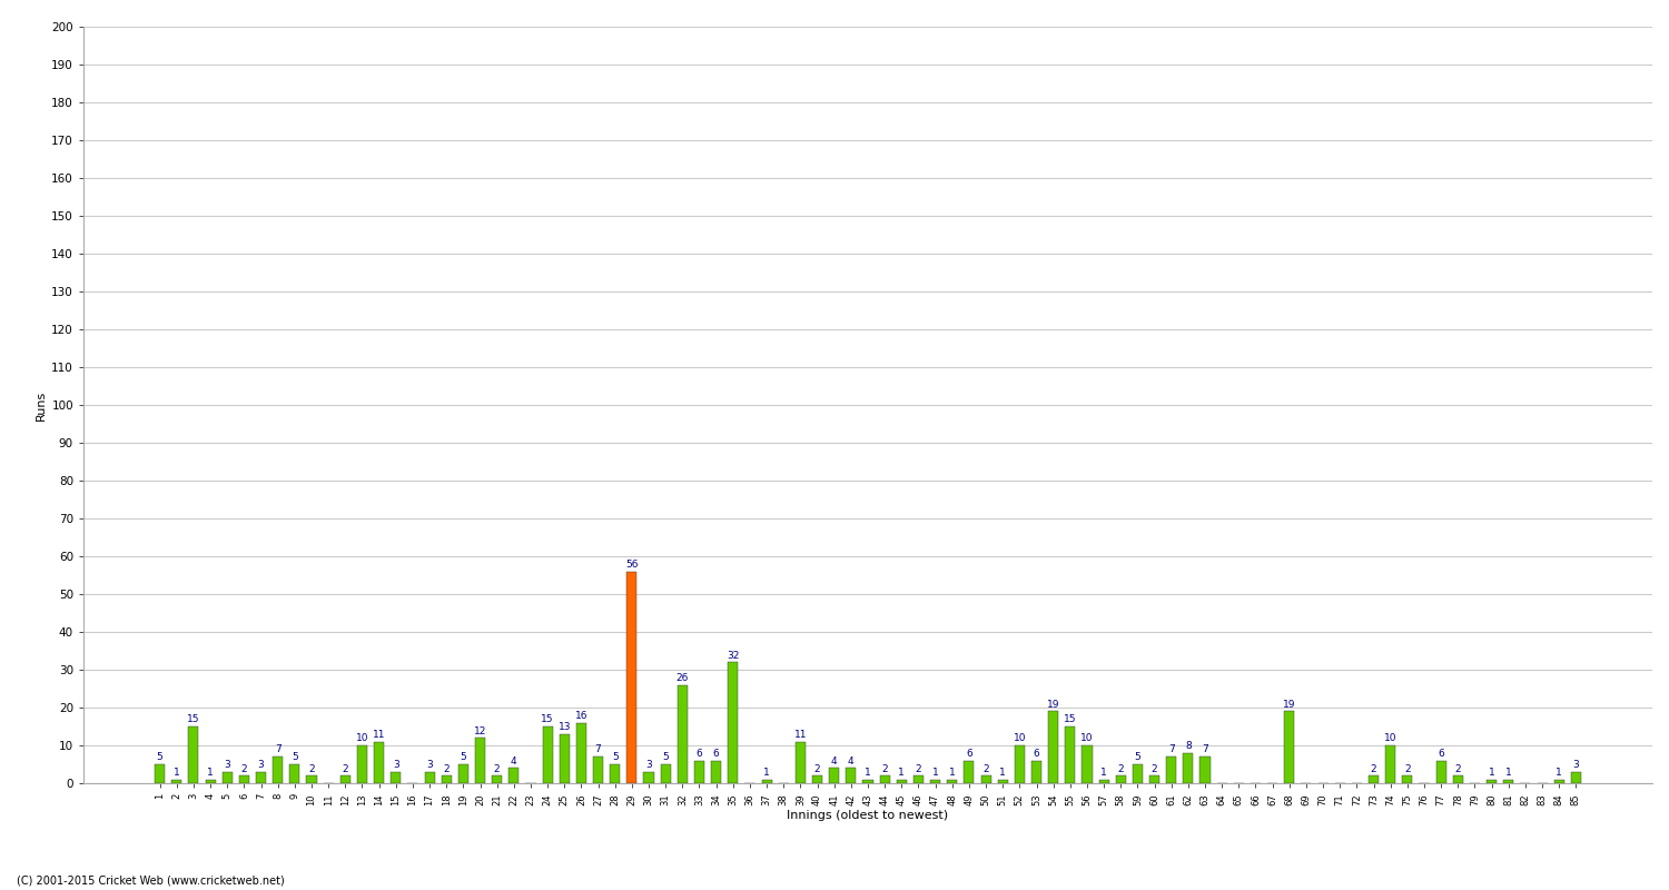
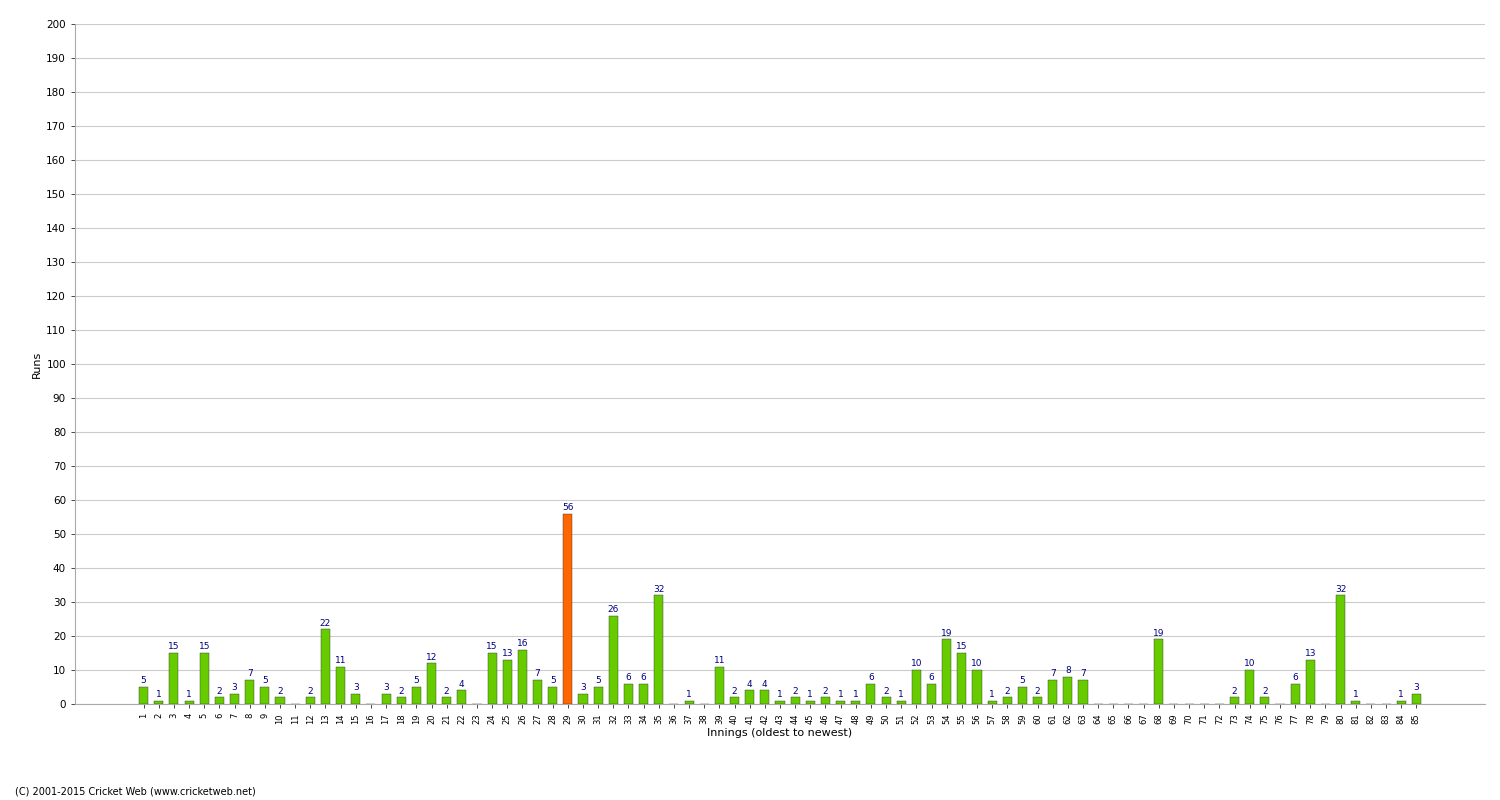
5: 3 -> 15
13: 10 -> 22
78: 2 -> 13
80: 1 -> 32
